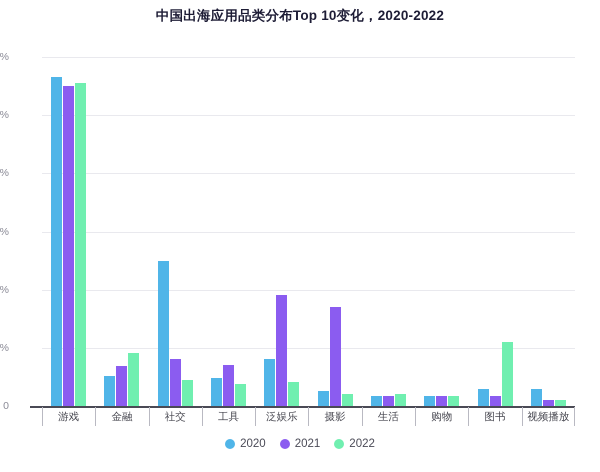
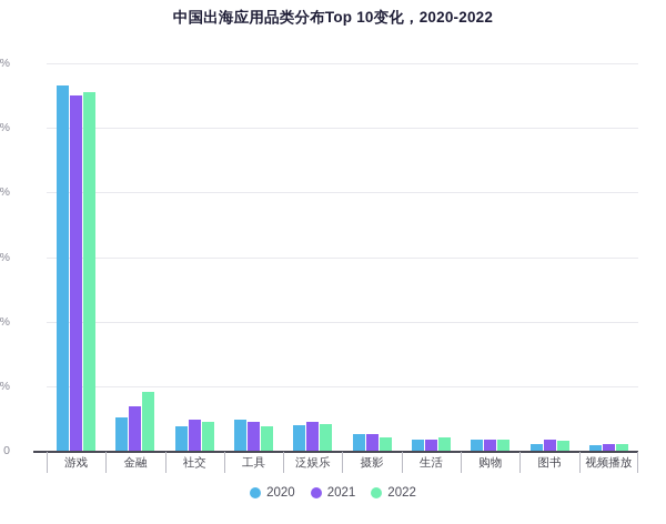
2020/社交: 25% -> 4%
2021/社交: 8% -> 5%
2021/工具: 7% -> 4%
2020/泛娱乐: 8% -> 4%
2021/泛娱乐: 19% -> 4%
2021/摄影: 17% -> 2%
2020/图书: 3% -> 1%
2022/图书: 11% -> 2%
2020/视频播放: 3% -> 1%
